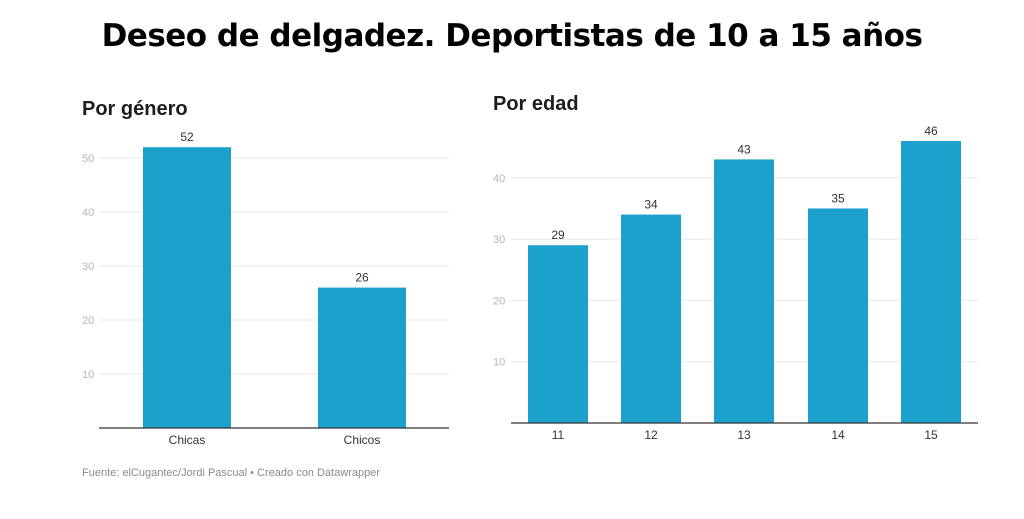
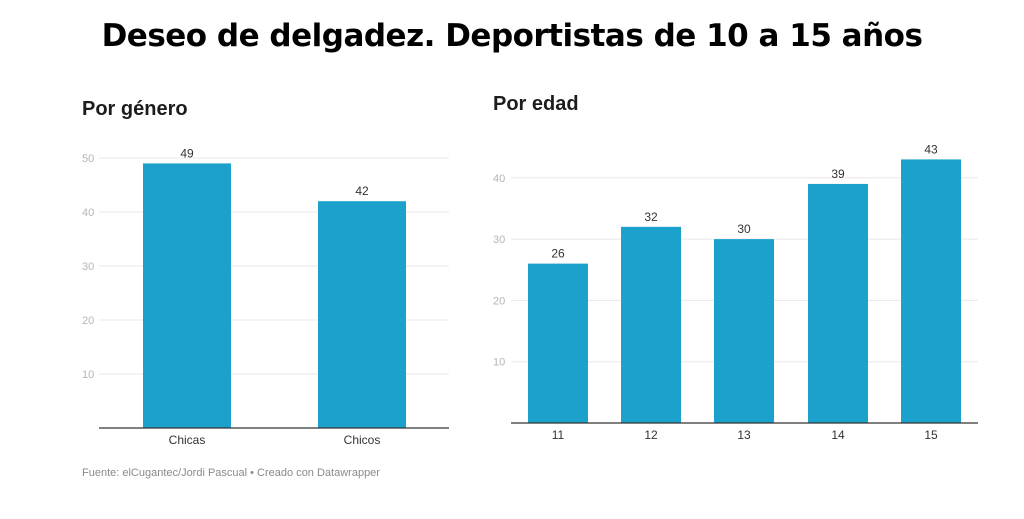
Por género/Chicas: 52 -> 49
Por género/Chicos: 26 -> 42
Por edad/11: 29 -> 26
Por edad/12: 34 -> 32
Por edad/13: 43 -> 30
Por edad/14: 35 -> 39
Por edad/15: 46 -> 43
